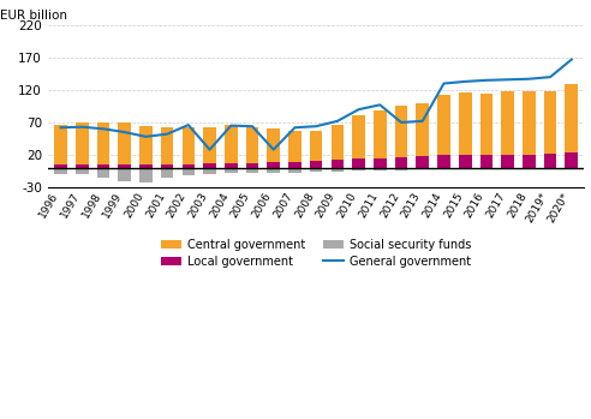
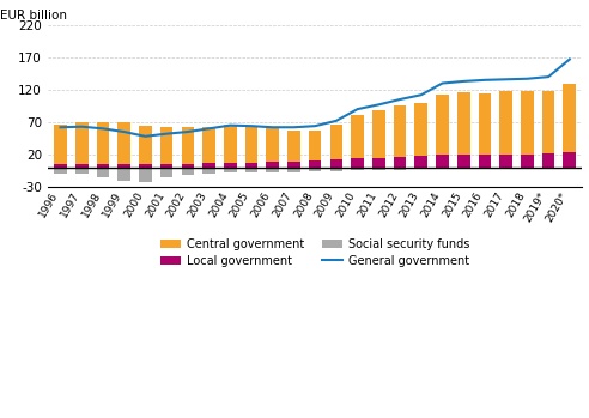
General government/2002: 66 -> 55
General government/2003: 28 -> 60
General government/2006: 28 -> 62
General government/2012: 70 -> 105
General government/2013: 72 -> 112
